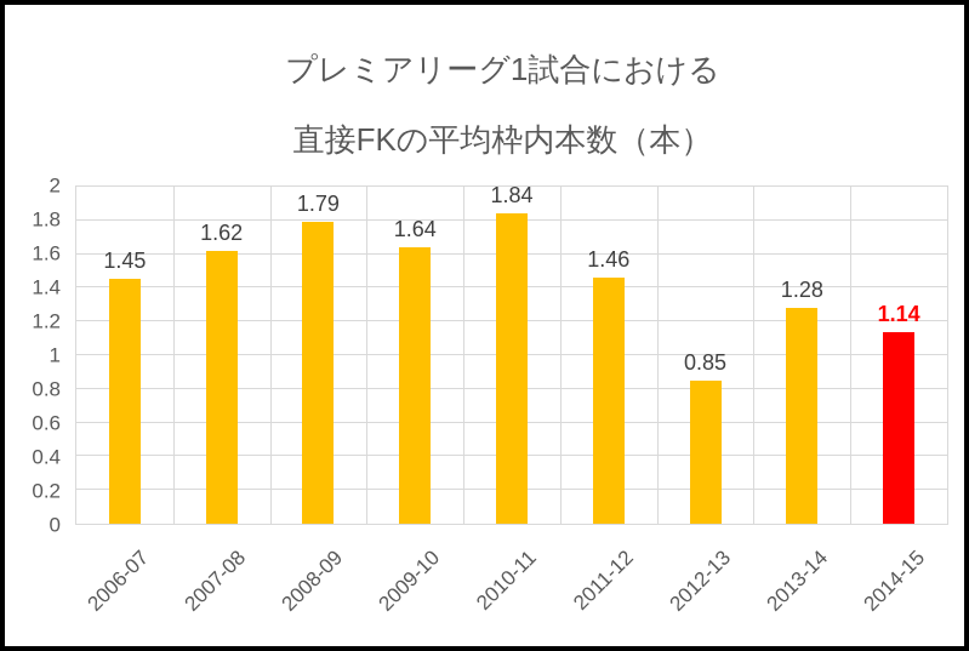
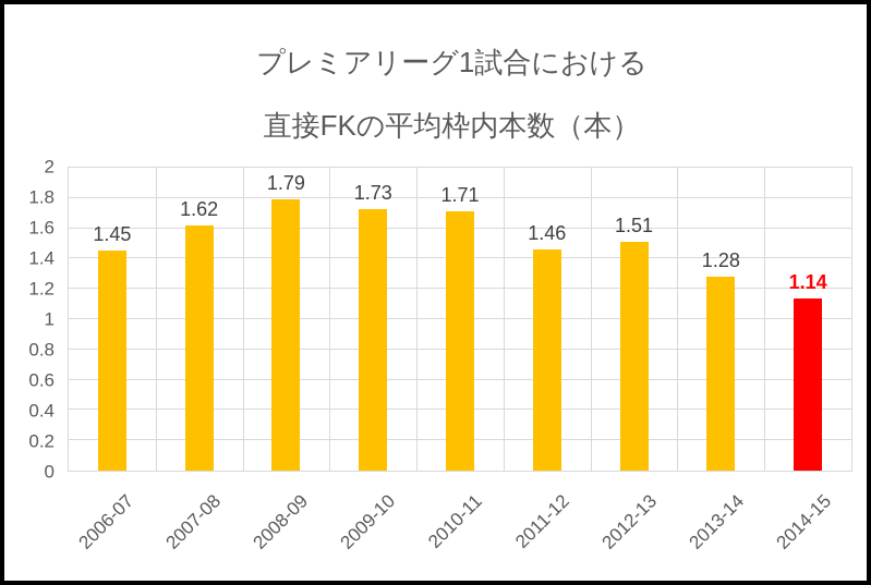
2009-10: 1.64 -> 1.73
2010-11: 1.84 -> 1.71
2012-13: 0.85 -> 1.51
